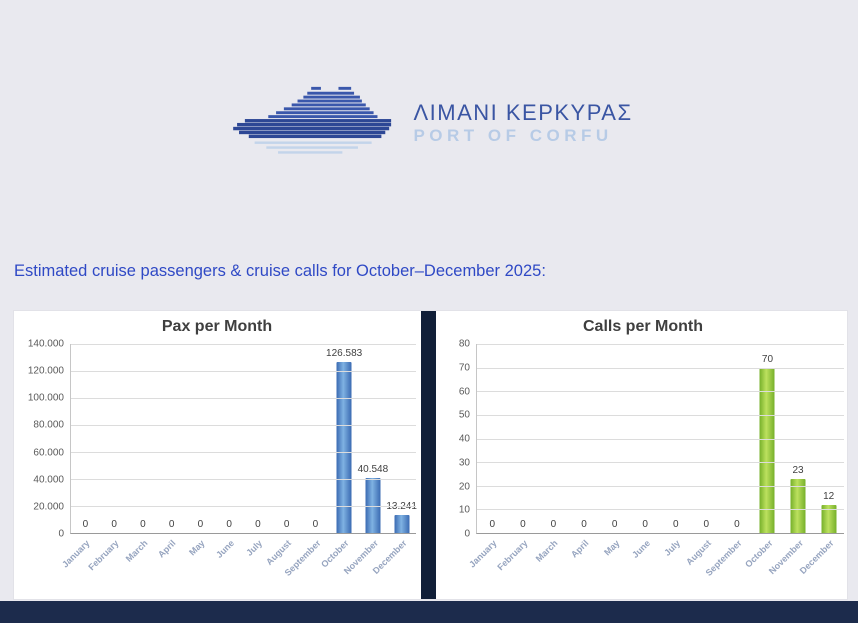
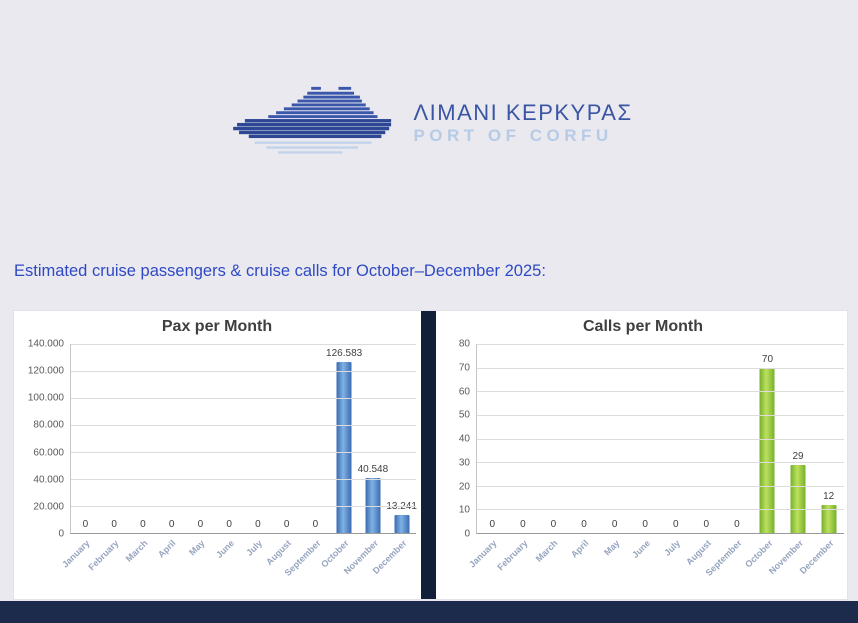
Calls per Month/November: 23 -> 29
